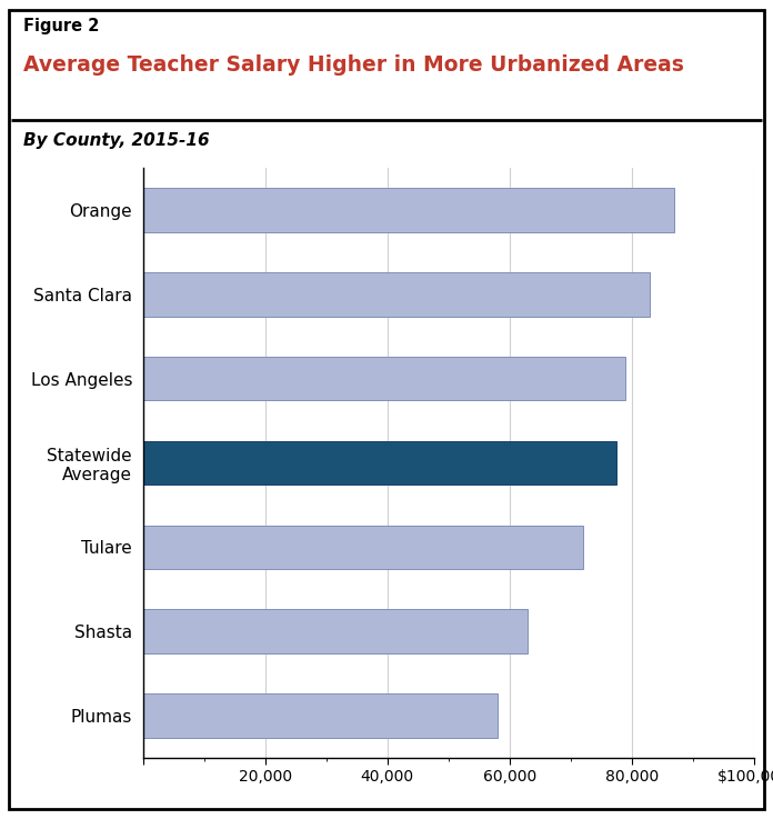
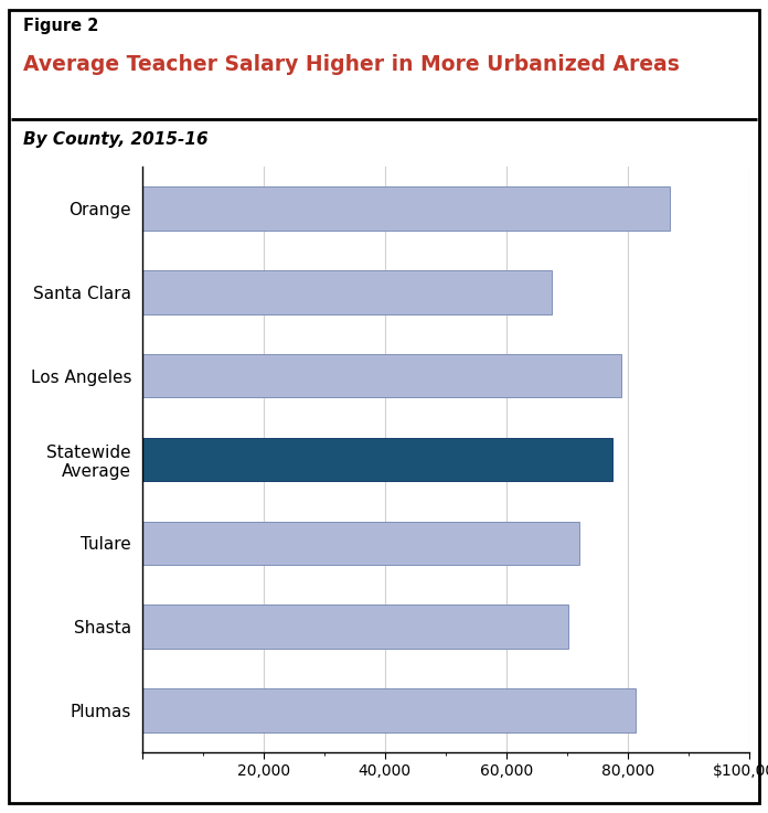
Santa Clara: 83,000 -> 67,600
Shasta: 63,000 -> 70,200
Plumas: 58,000 -> 81,400
